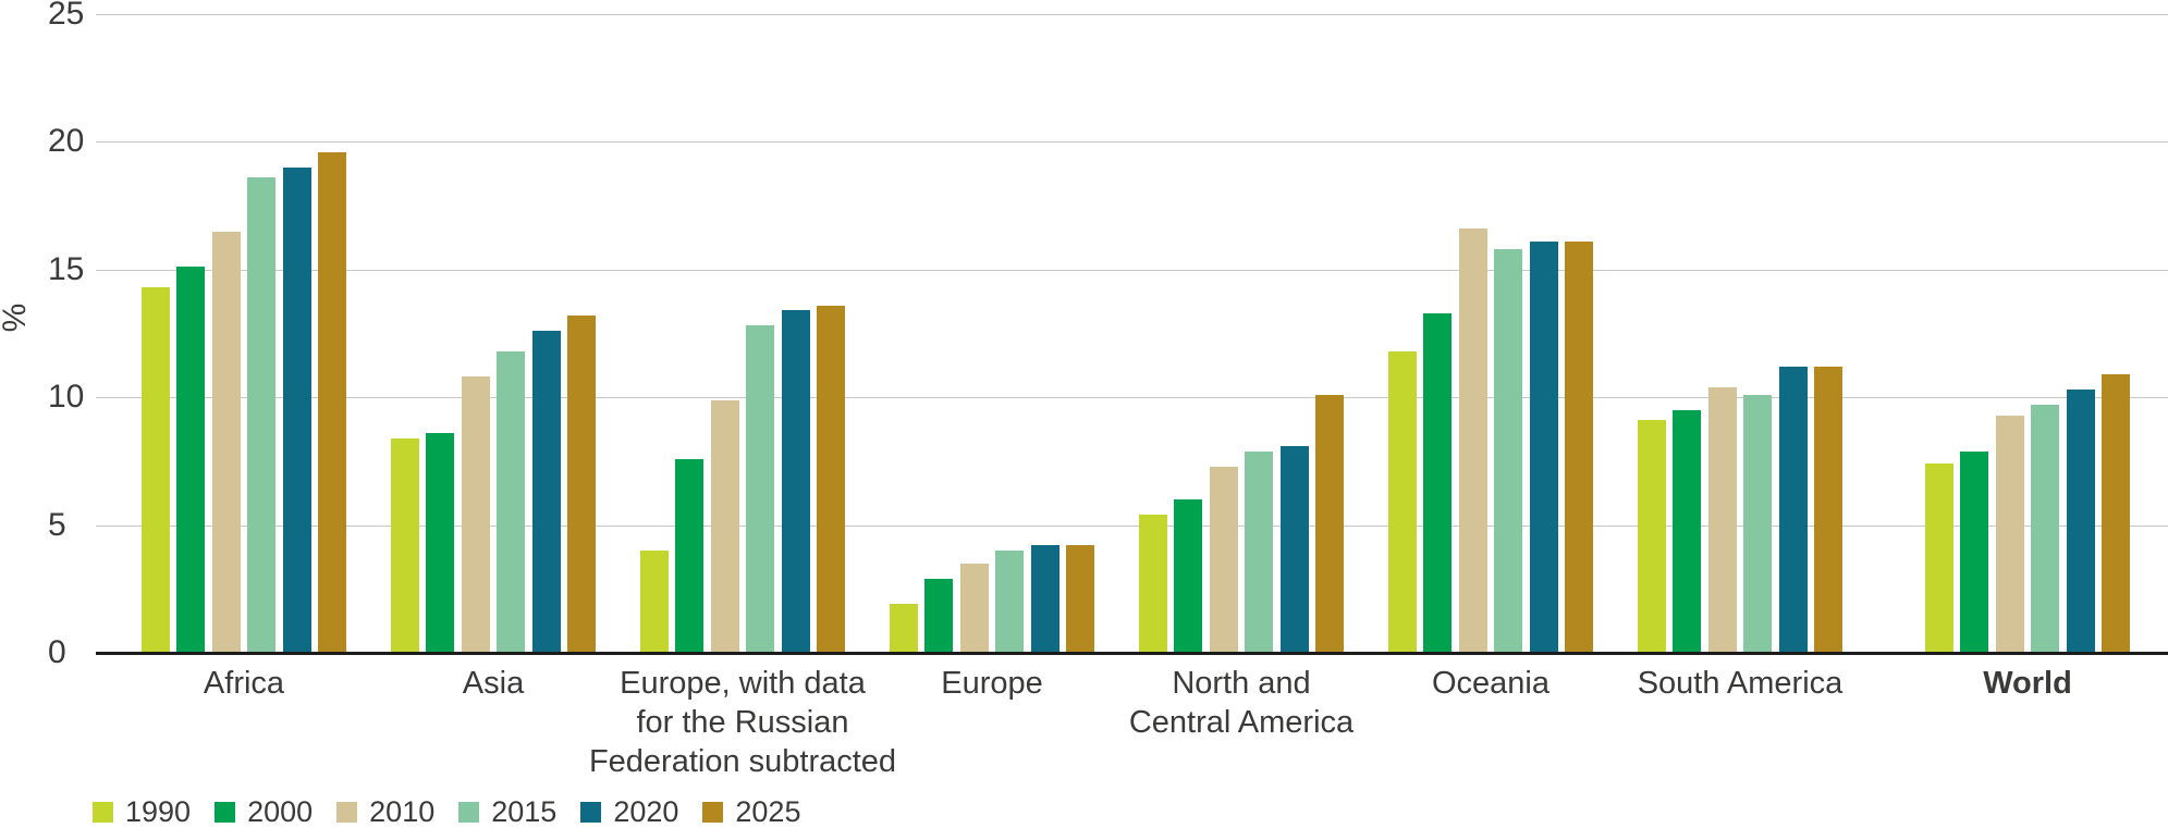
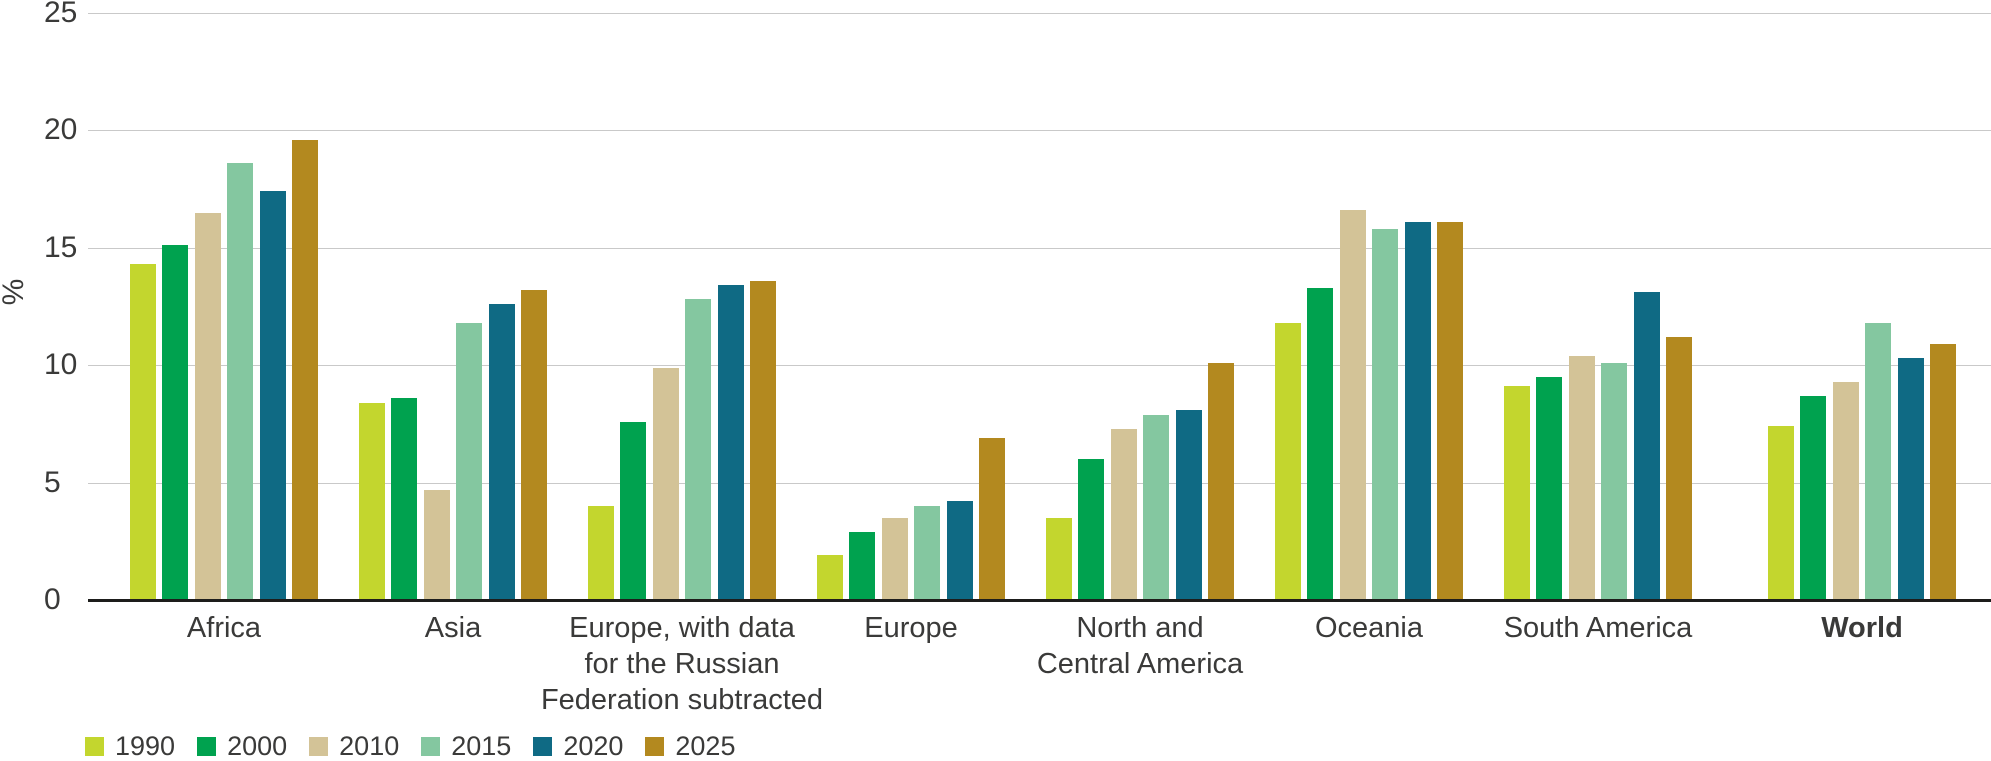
2020/Africa: 19.0 -> 17.4
2010/Asia: 10.8 -> 4.7
2025/Europe: 4.2 -> 6.9
1990/North and Central America: 5.4 -> 3.5
2020/South America: 11.2 -> 13.1
2000/World: 7.9 -> 8.7
2015/World: 9.7 -> 11.8
